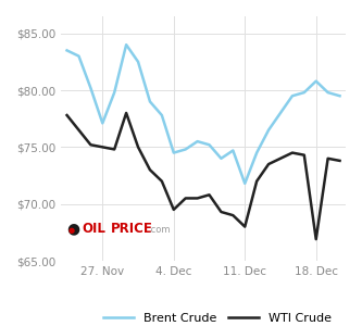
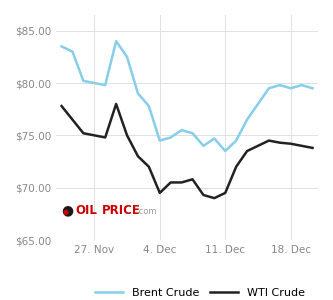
Brent Crude/27. Nov: $77.1 -> $80.0
Brent Crude/11. Dec: $71.8 -> $73.5
WTI Crude/11. Dec: $68.0 -> $69.5
Brent Crude/18. Dec: $80.8 -> $79.5
WTI Crude/18. Dec: $66.9 -> $74.2
